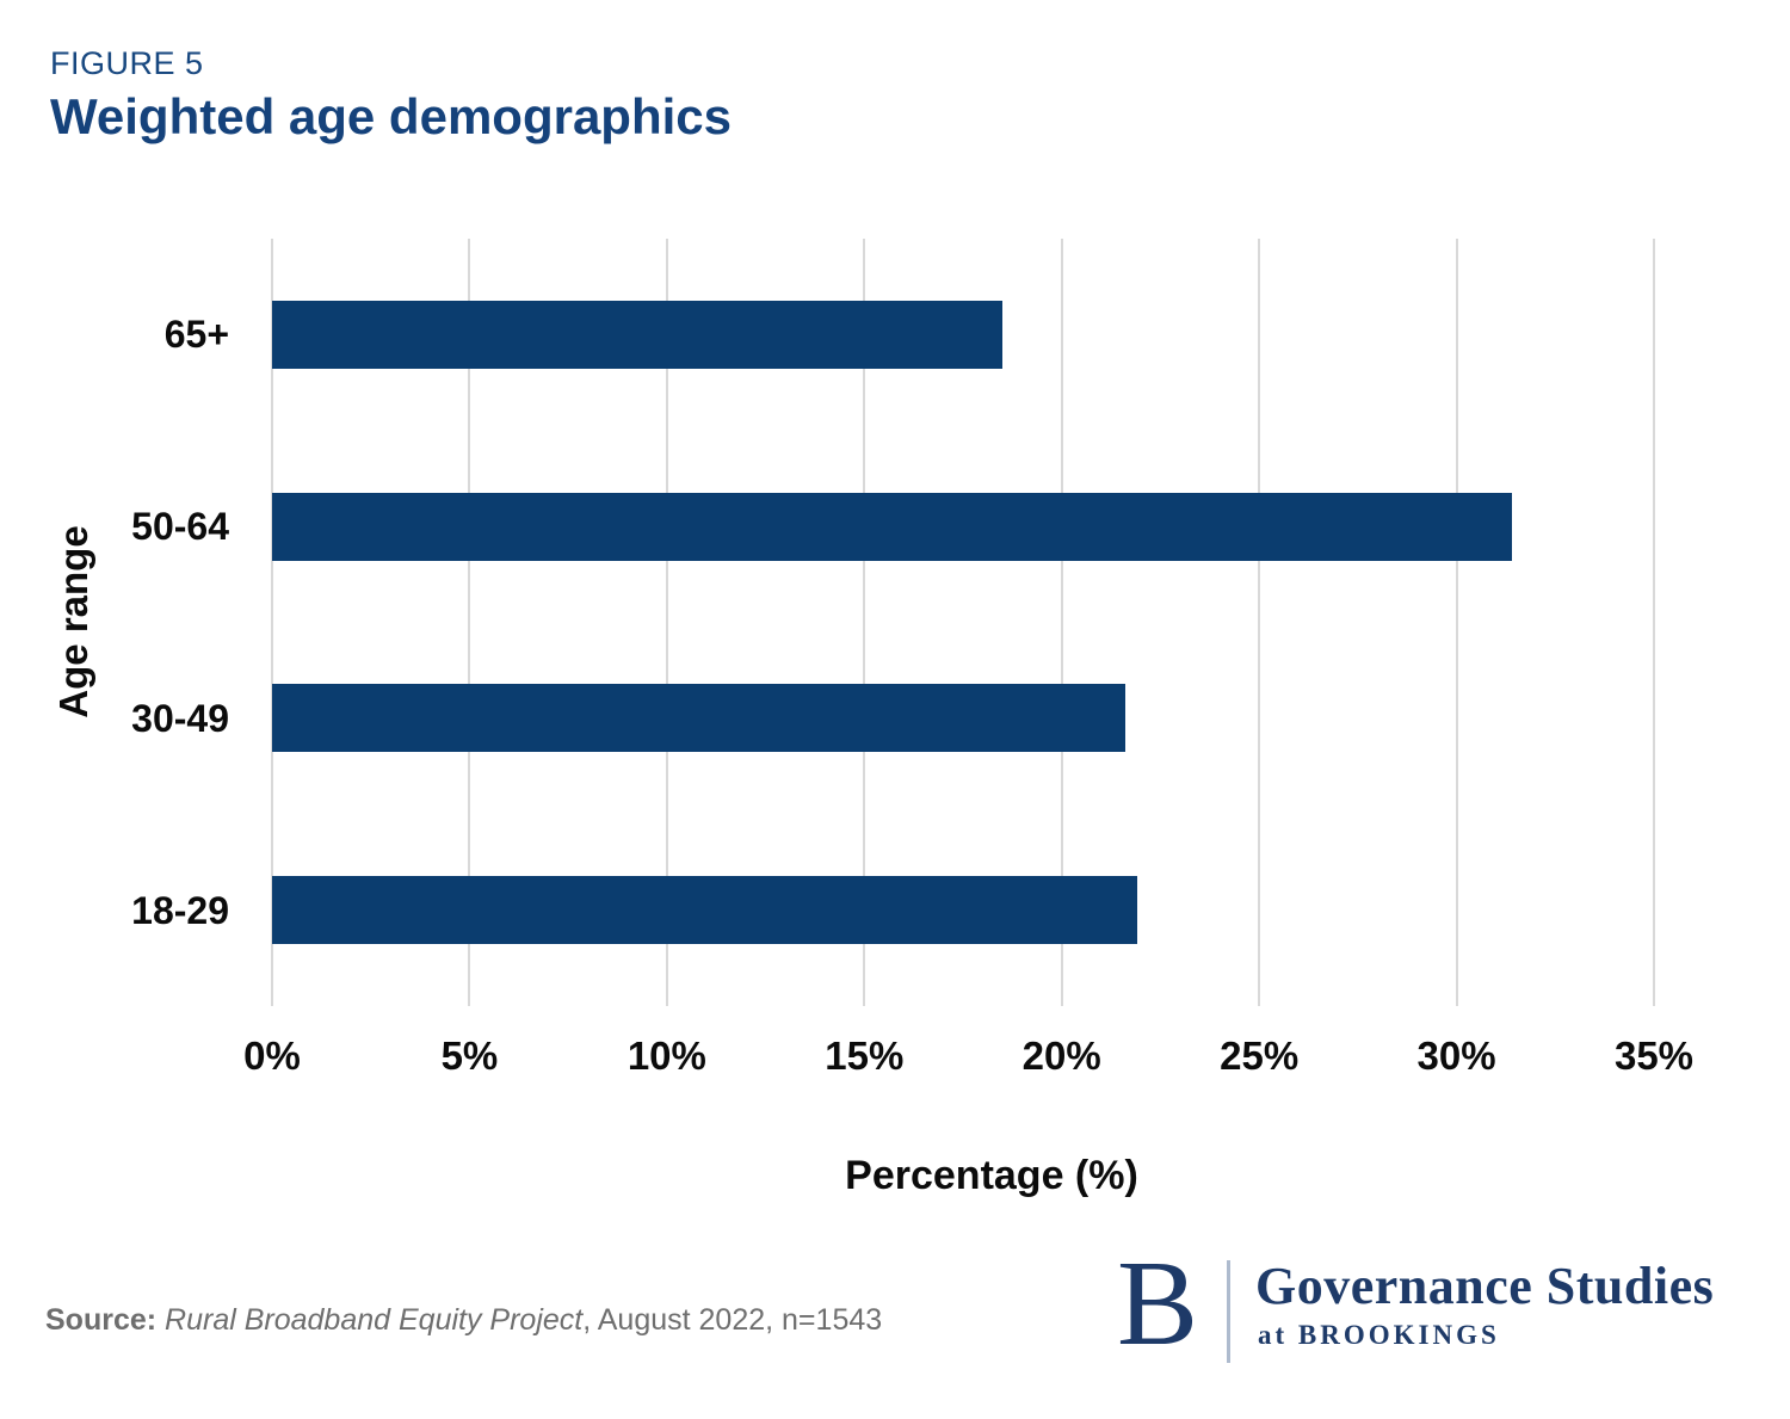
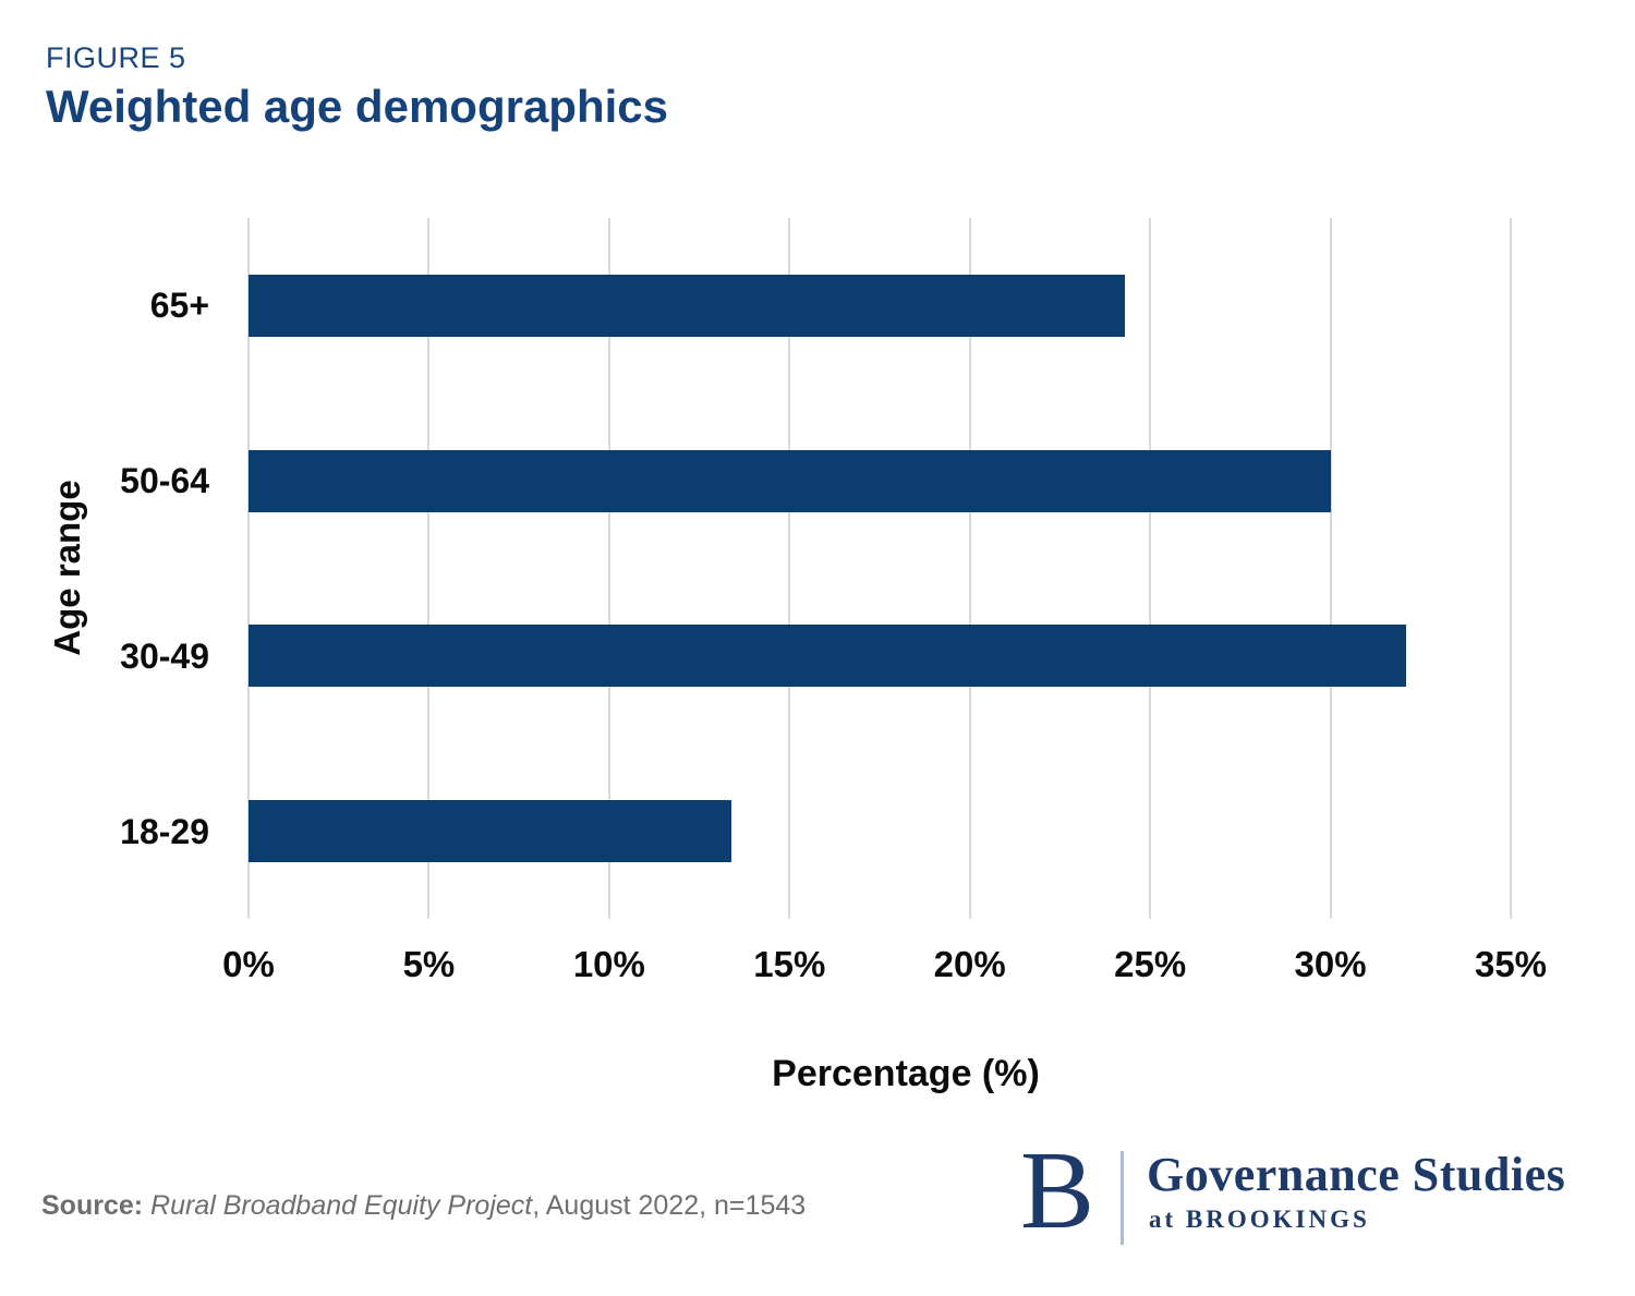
65+: 18.5% -> 24.3%
50-64: 31.4% -> 30.0%
30-49: 21.6% -> 32.1%
18-29: 21.9% -> 13.4%
